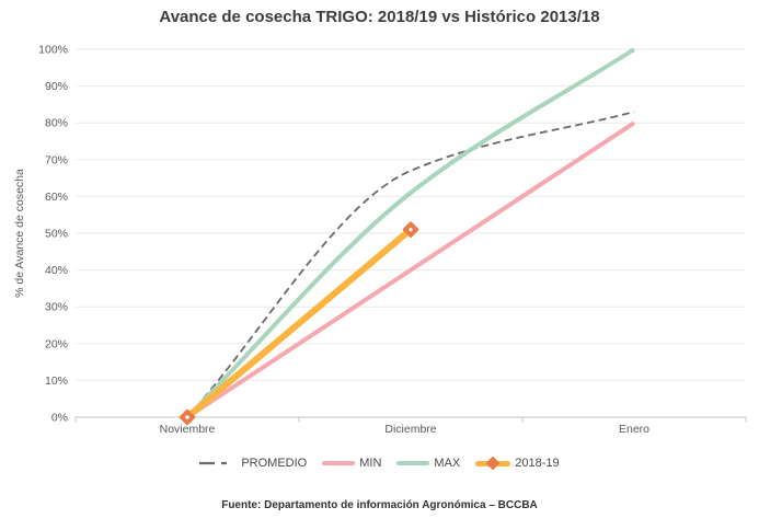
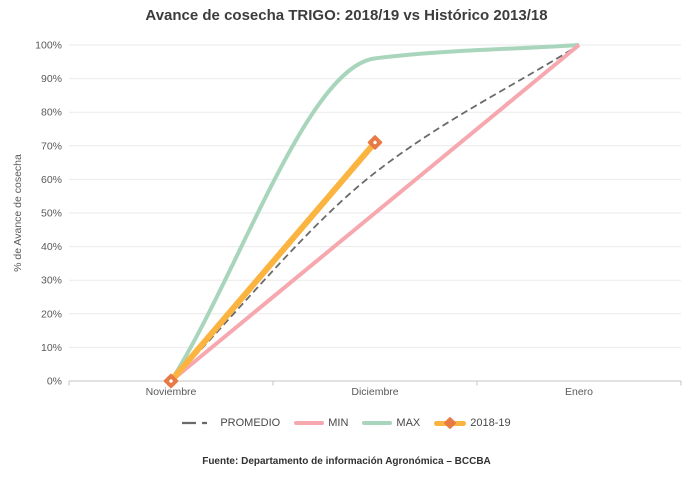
PROMEDIO/Diciembre: 67% -> 62%
MIN/Diciembre: 40% -> 50%
MAX/Diciembre: 61% -> 96%
2018-19/Diciembre: 51% -> 71%
PROMEDIO/Enero: 83% -> 100%
MIN/Enero: 80% -> 100%
